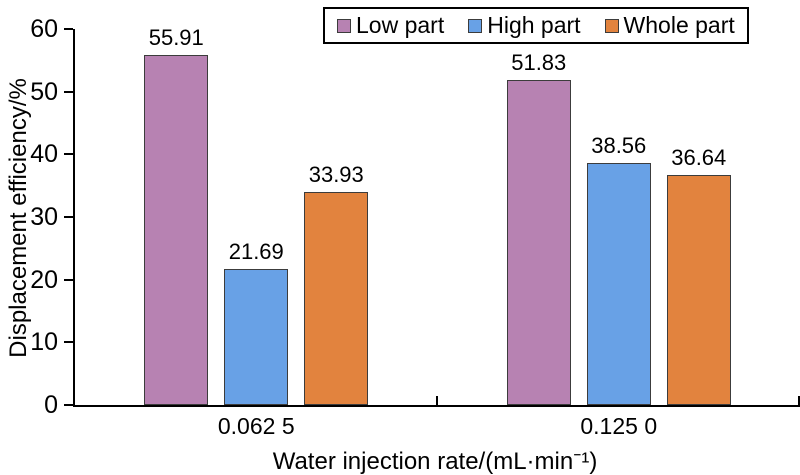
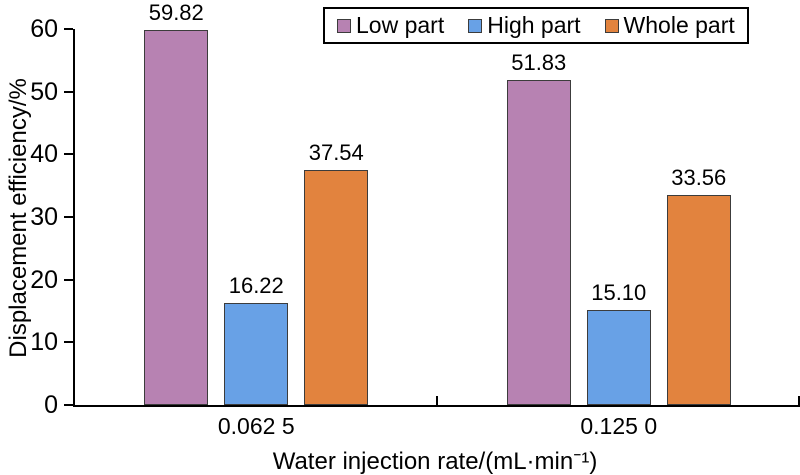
Low part/0.062 5: 55.91 -> 59.82
High part/0.062 5: 21.69 -> 16.22
Whole part/0.062 5: 33.93 -> 37.54
High part/0.125 0: 38.56 -> 15.10
Whole part/0.125 0: 36.64 -> 33.56
